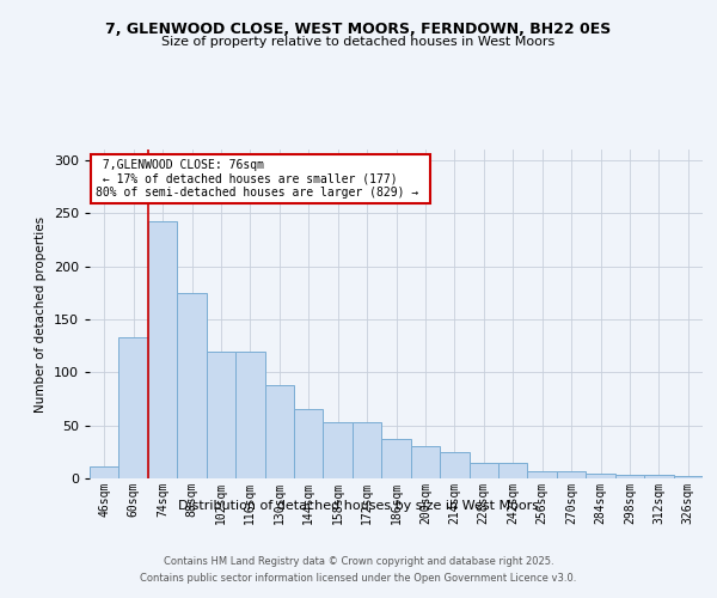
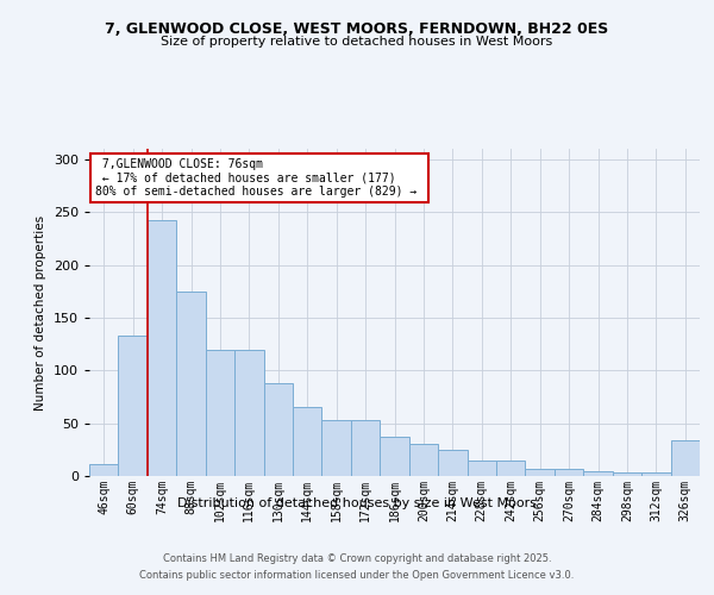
326sqm: 2 -> 34
